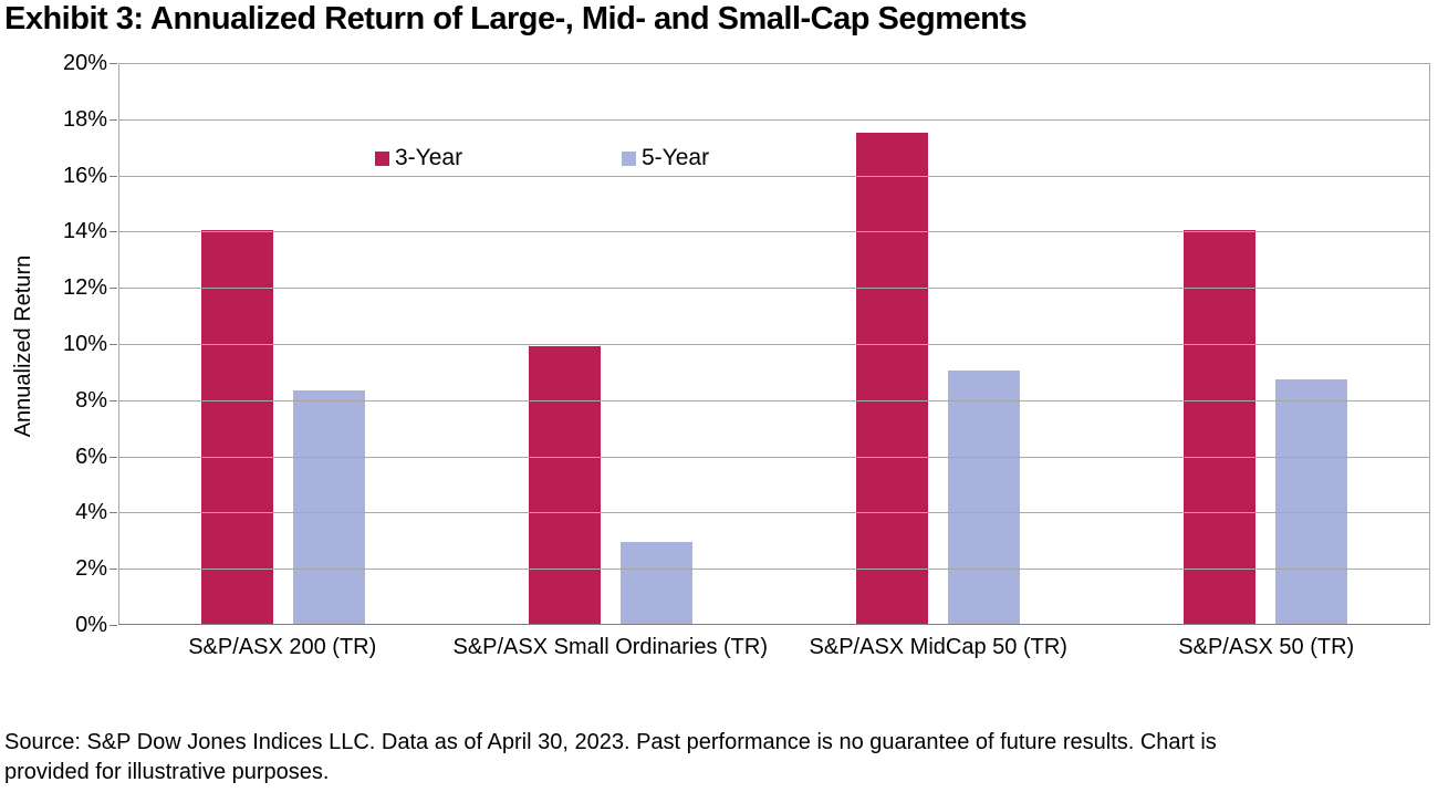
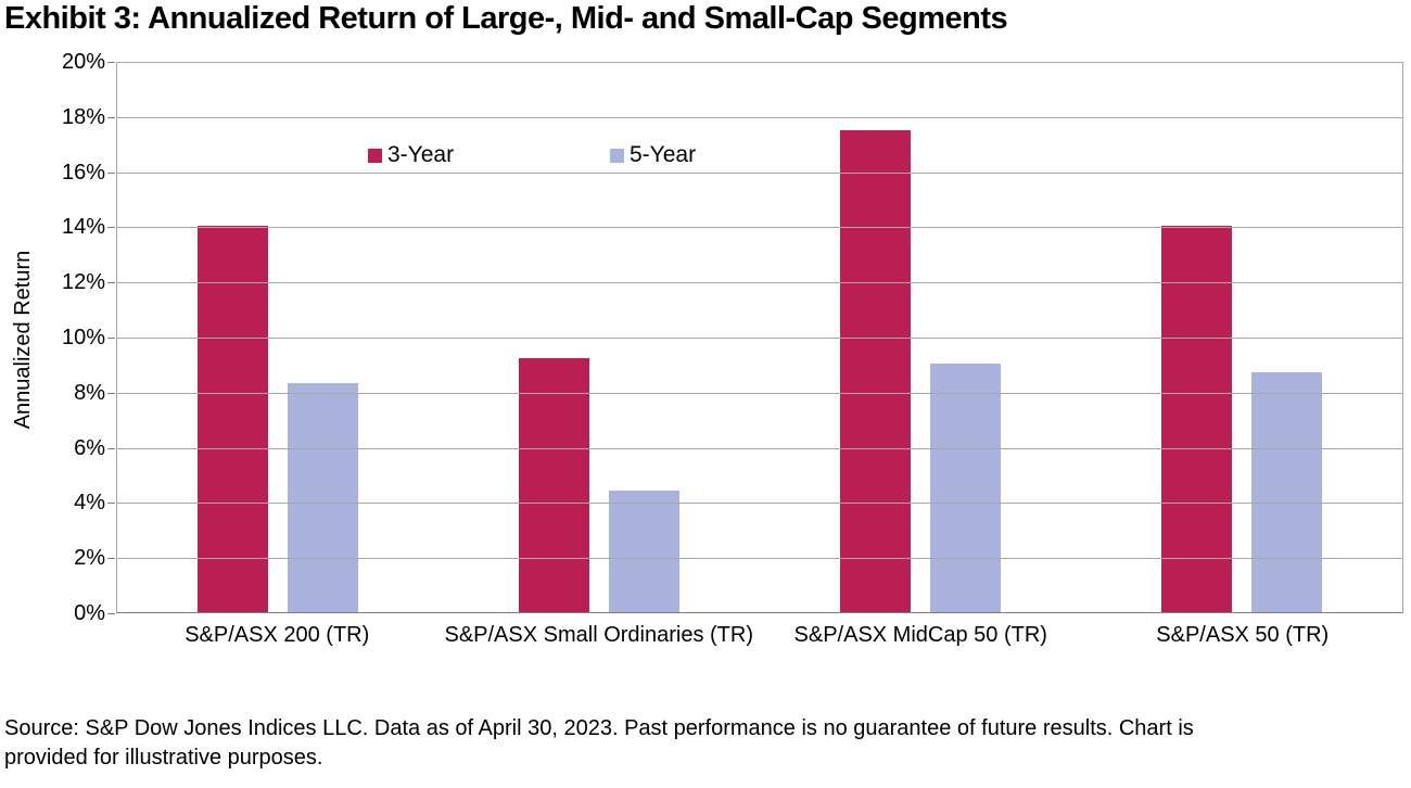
3-Year/S&P/ASX Small Ordinaries (TR): 9.9% -> 9.2%
5-Year/S&P/ASX Small Ordinaries (TR): 2.9% -> 4.4%
